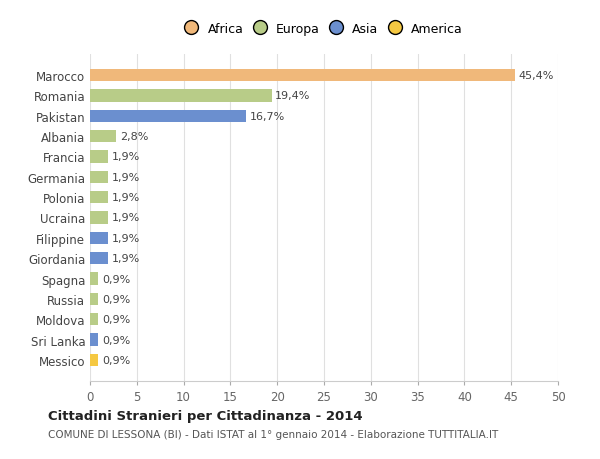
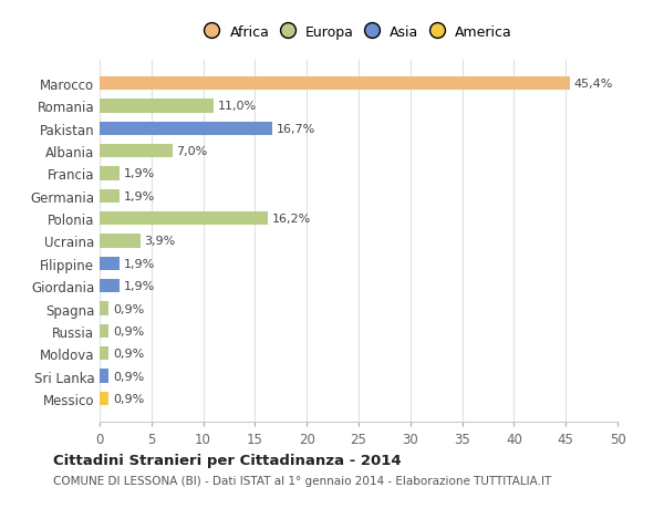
Romania: 19,4% -> 11,0%
Albania: 2,8% -> 7,0%
Polonia: 1,9% -> 16,2%
Ucraina: 1,9% -> 3,9%
